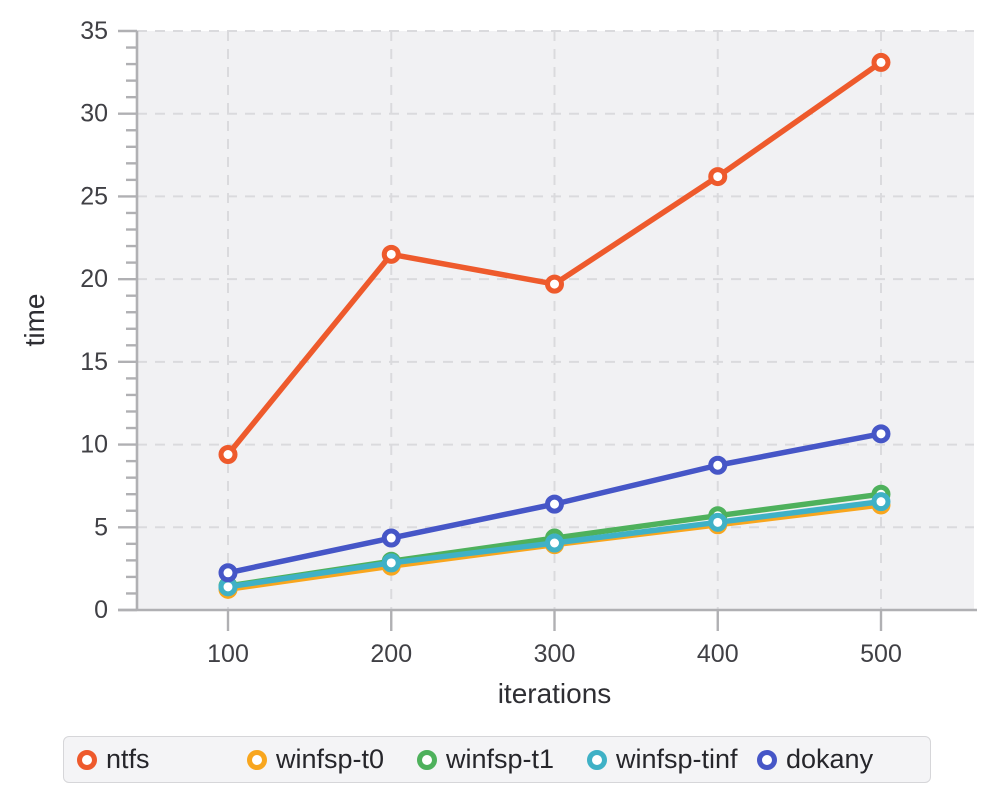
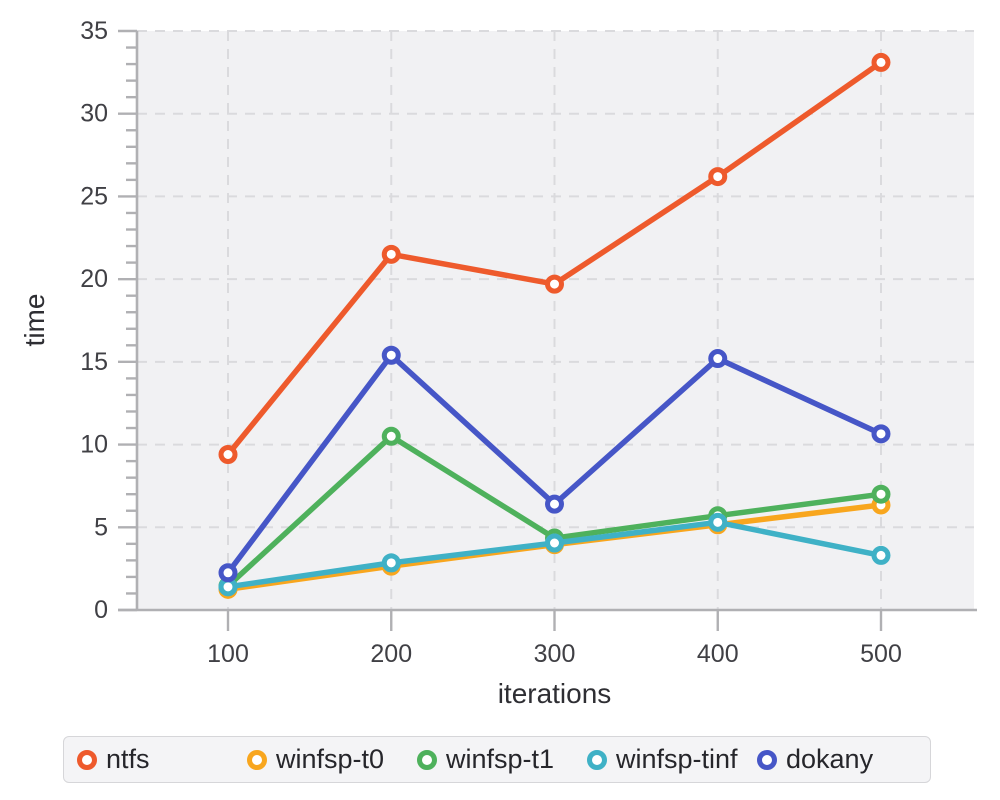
winfsp-t1/200: 3.0 -> 10.5
dokany/200: 4.3 -> 15.4
dokany/400: 8.8 -> 15.2
winfsp-tinf/500: 6.5 -> 3.3
